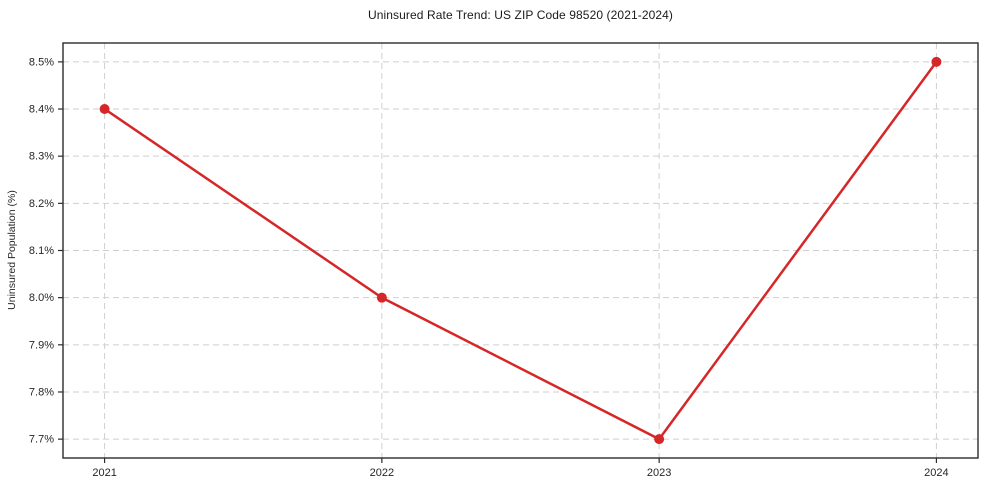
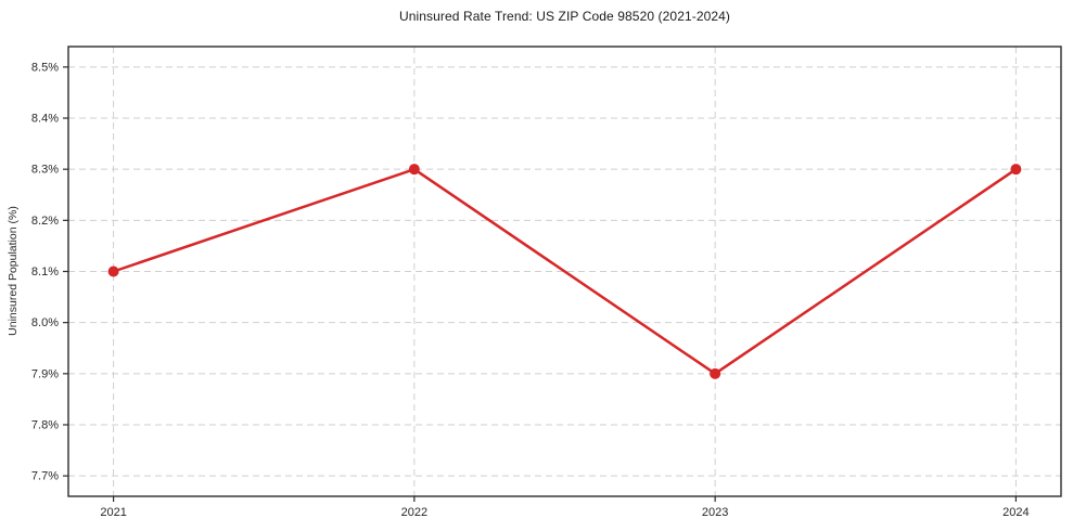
2021: 8.4% -> 8.1%
2022: 8.0% -> 8.3%
2023: 7.7% -> 7.9%
2024: 8.5% -> 8.3%
